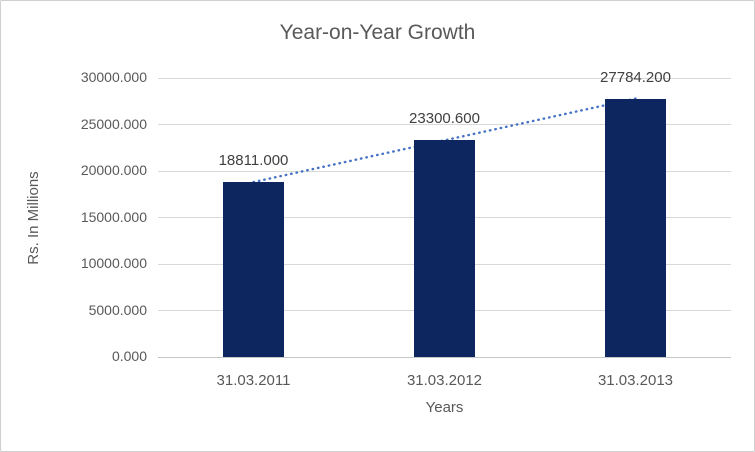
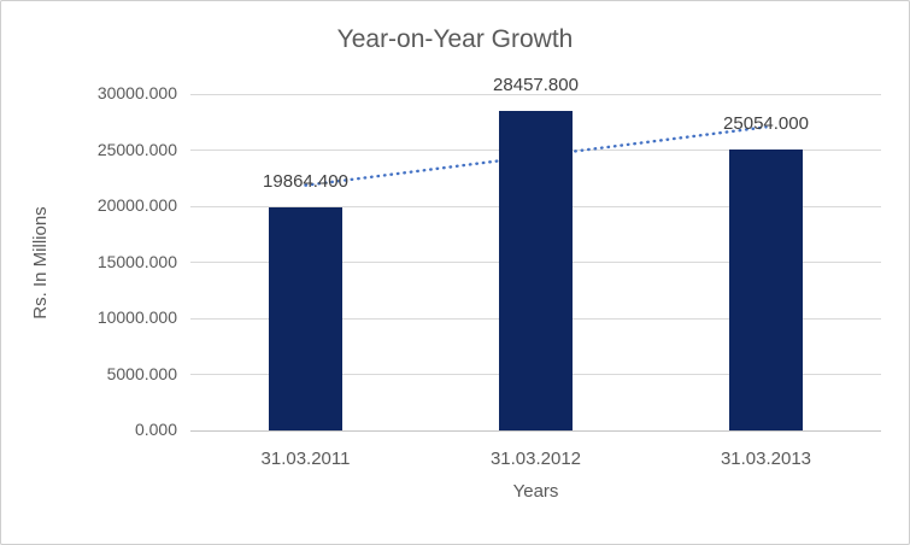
31.03.2011: 18811.000 -> 19864.400
31.03.2012: 23300.600 -> 28457.800
31.03.2013: 27784.200 -> 25054.000
